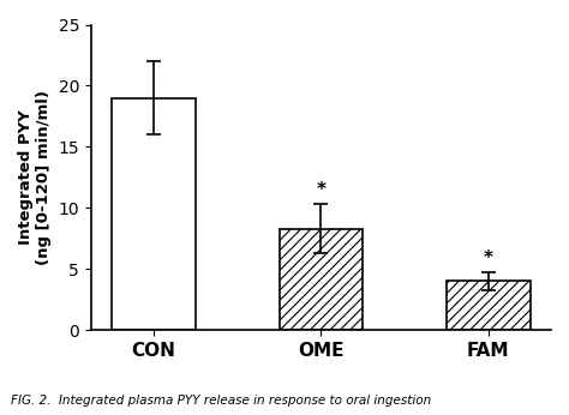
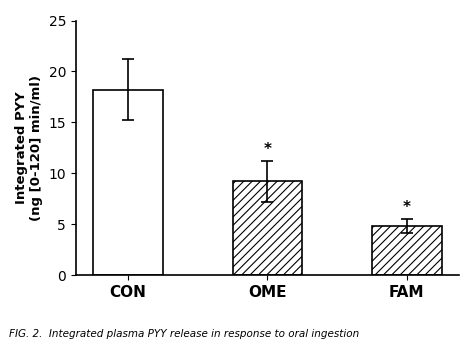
CON: 19.0 -> 18.2
OME: 8.3 -> 9.2
FAM: 4.0 -> 4.8
